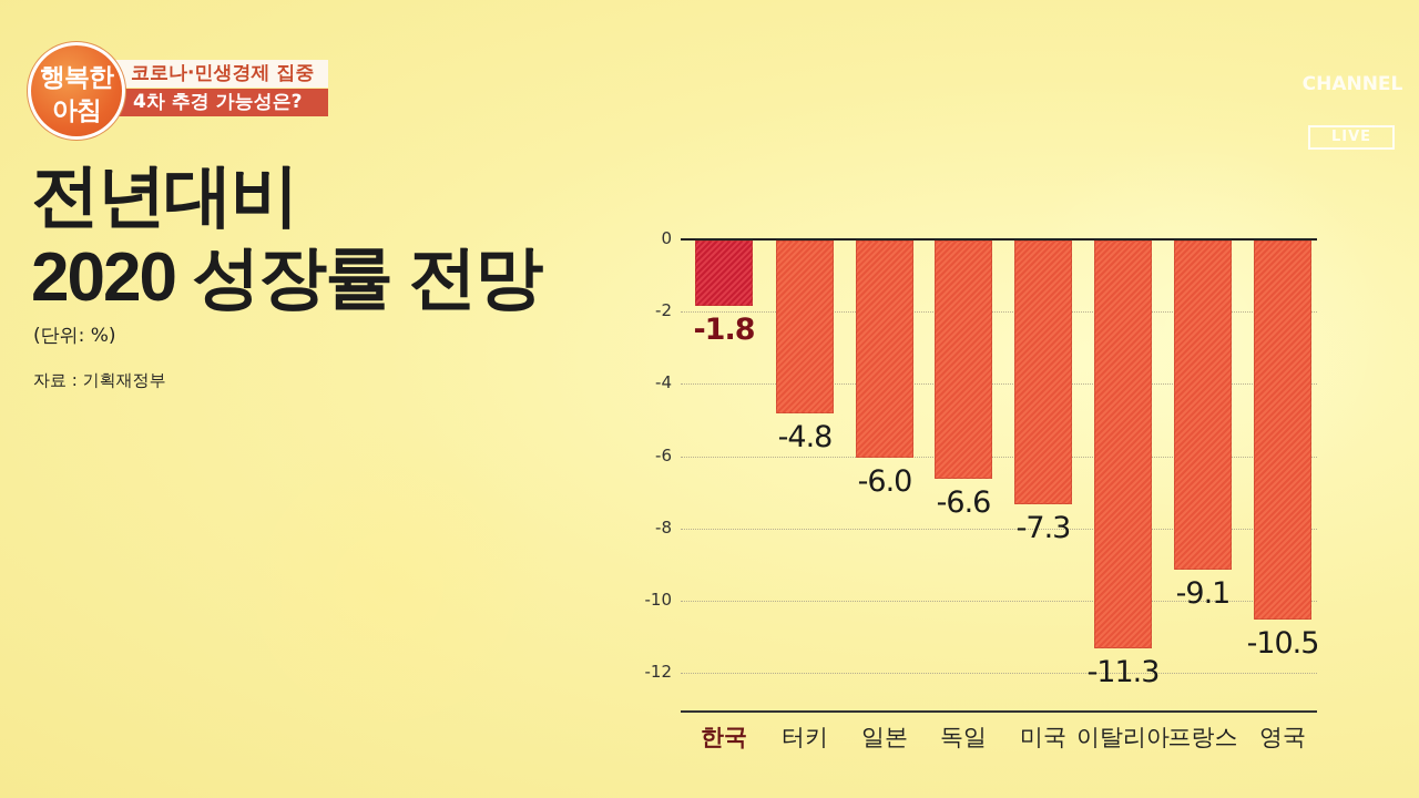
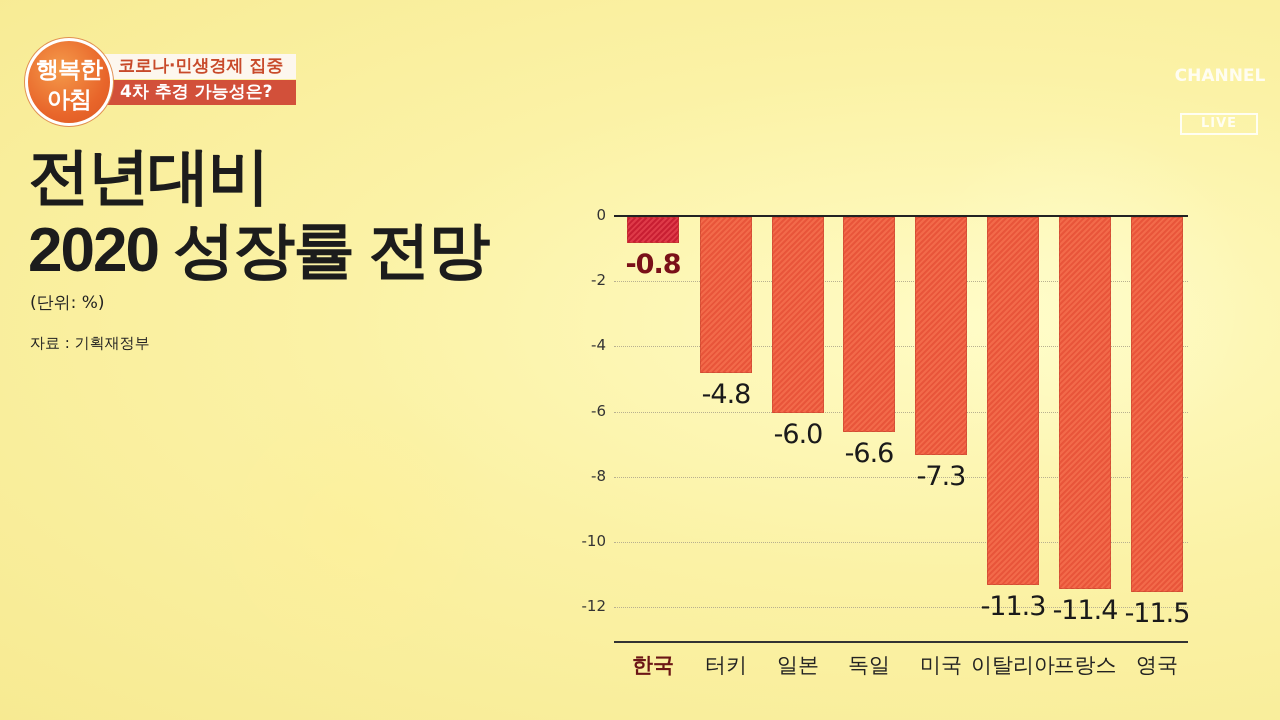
한국: -1.8 -> -0.8
프랑스: -9.1 -> -11.4
영국: -10.5 -> -11.5
